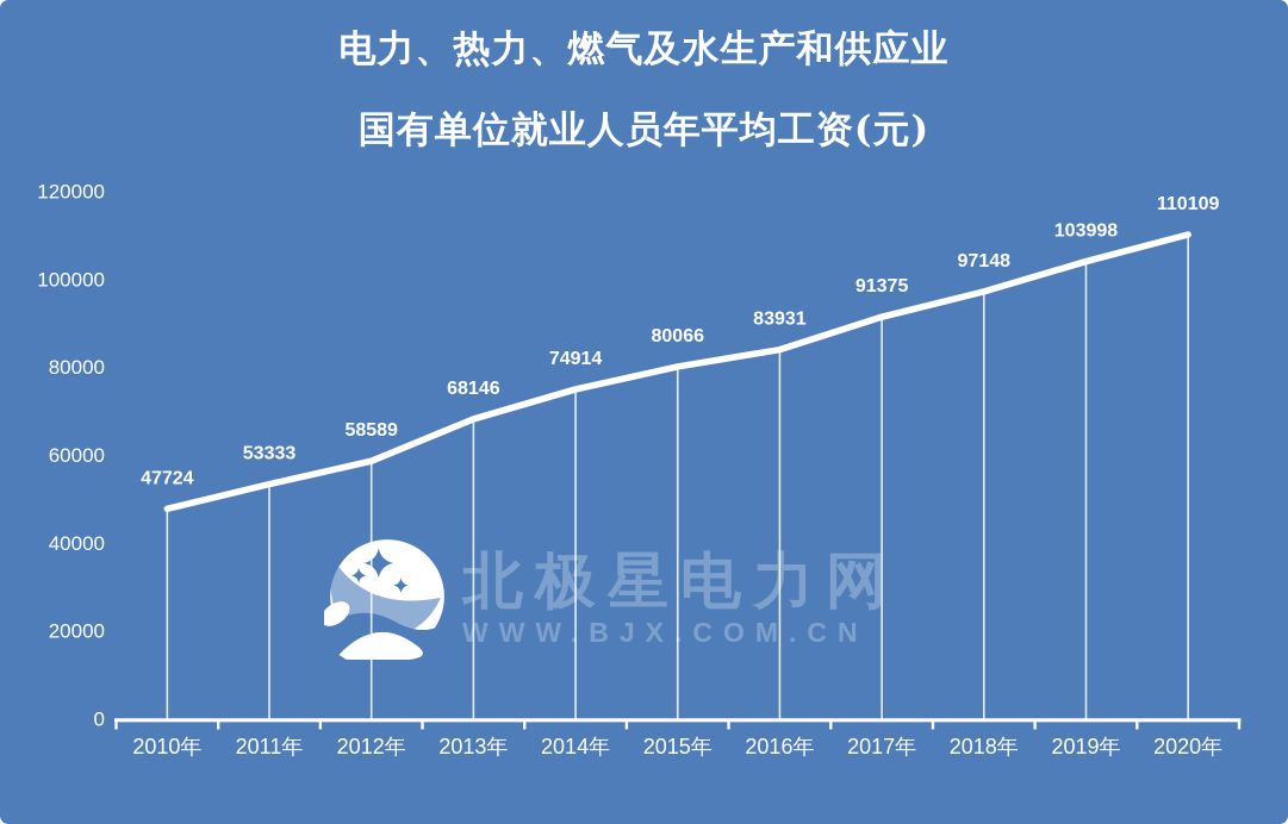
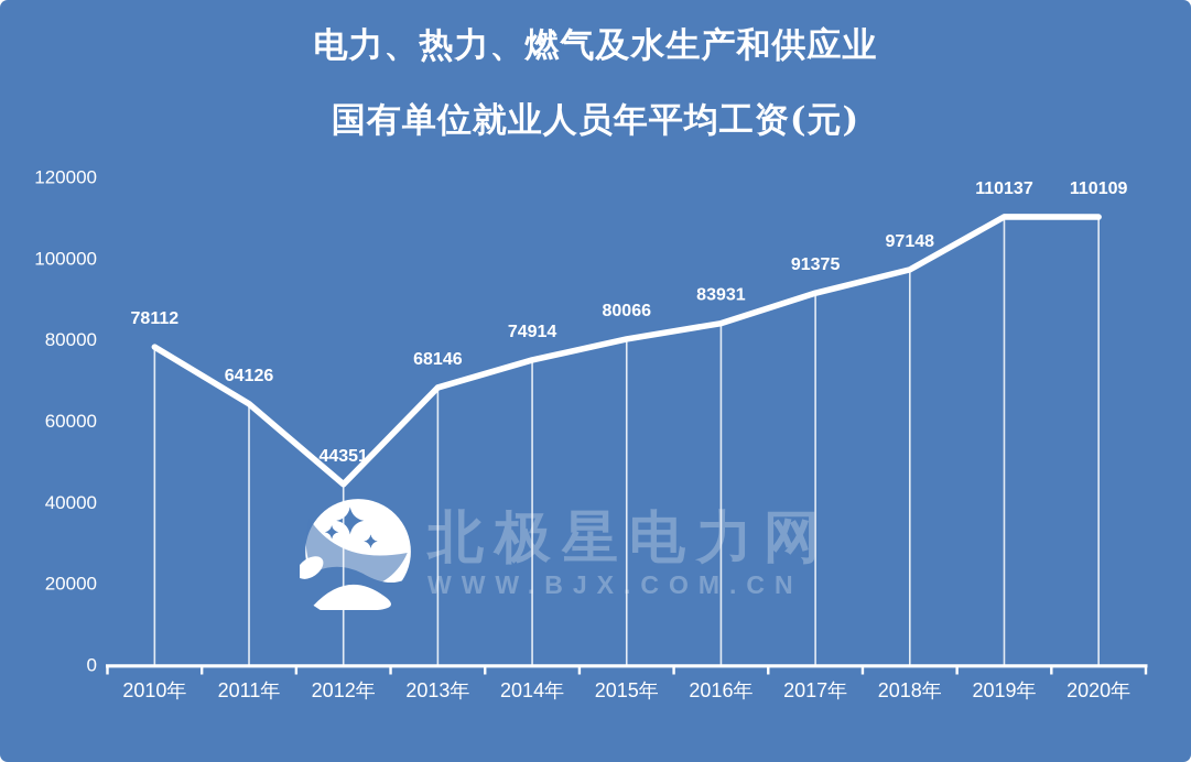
2010年: 47724 -> 78112
2011年: 53333 -> 64126
2012年: 58589 -> 44351
2019年: 103998 -> 110137
